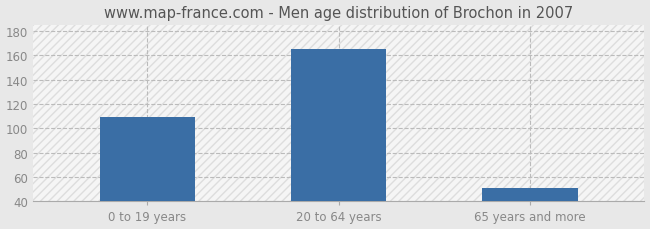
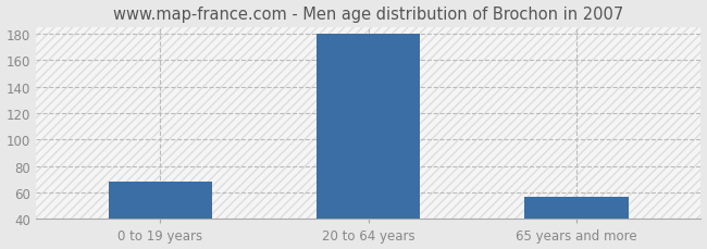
0 to 19 years: 109 -> 68
20 to 64 years: 165 -> 180
65 years and more: 51 -> 57
